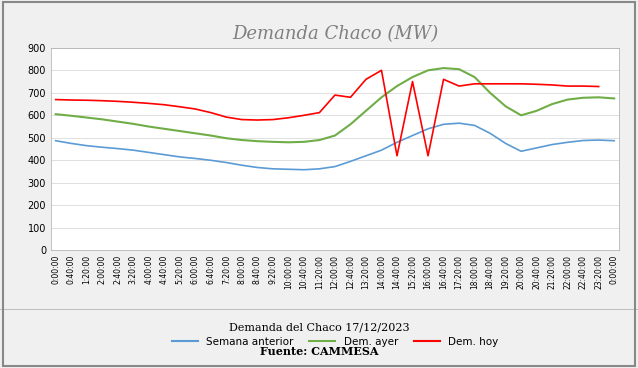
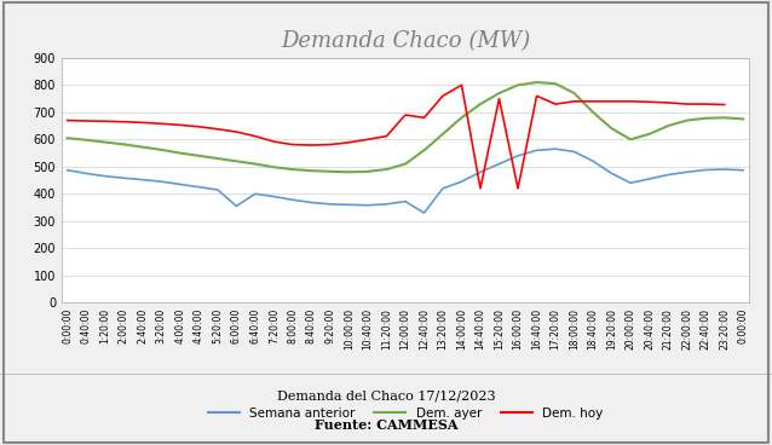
Semana anterior/6:00:00: 408 -> 355
Semana anterior/12:40:00: 395 -> 330
